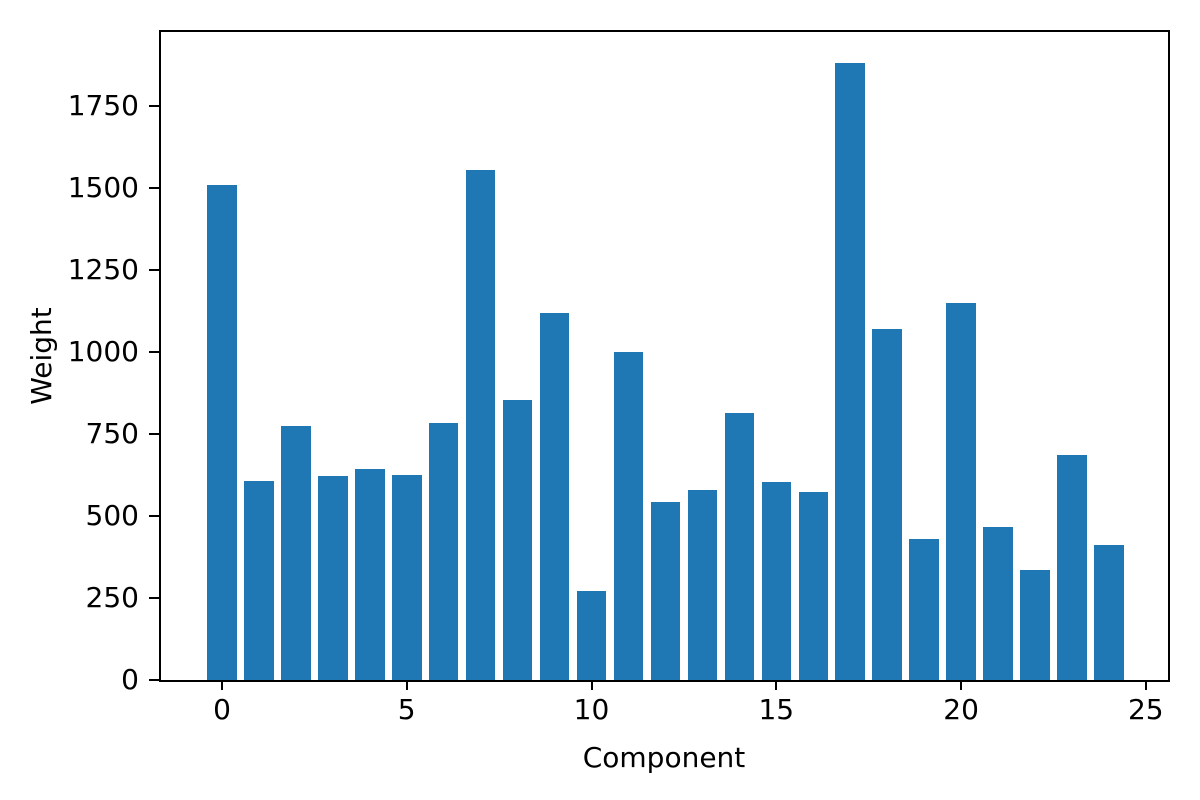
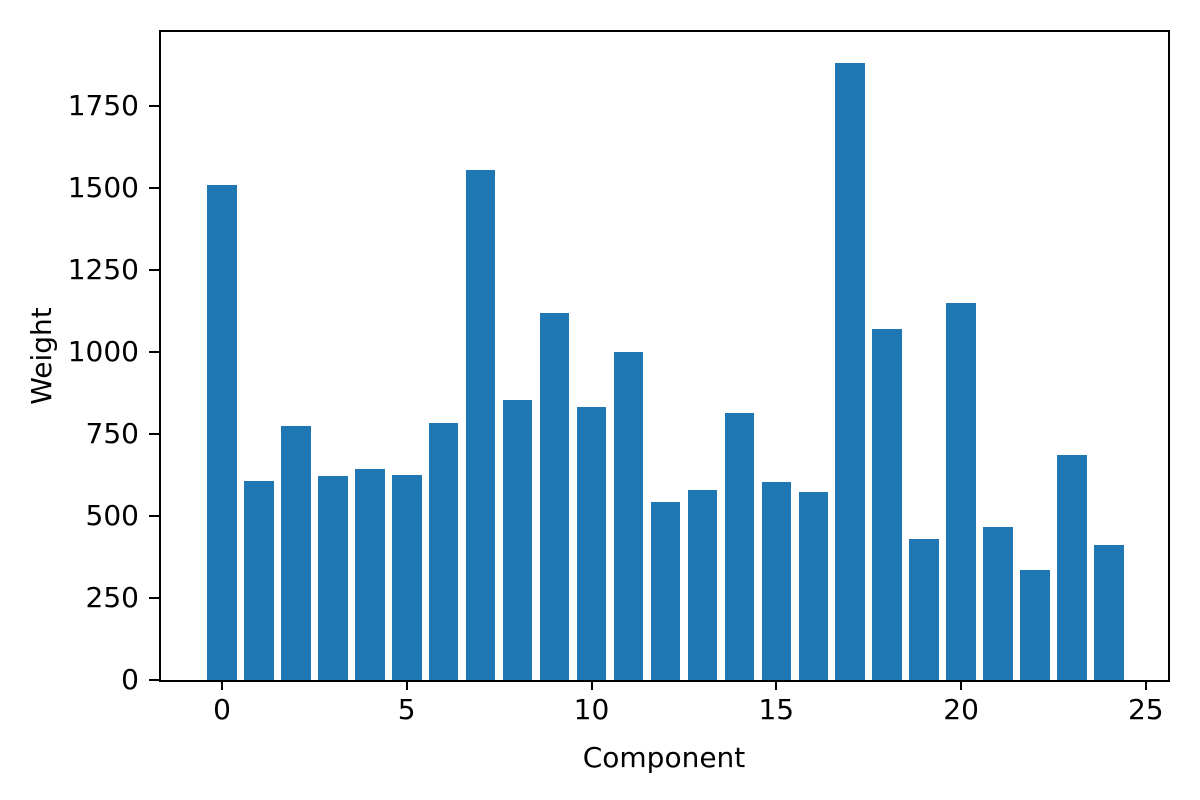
10: 270 -> 830
